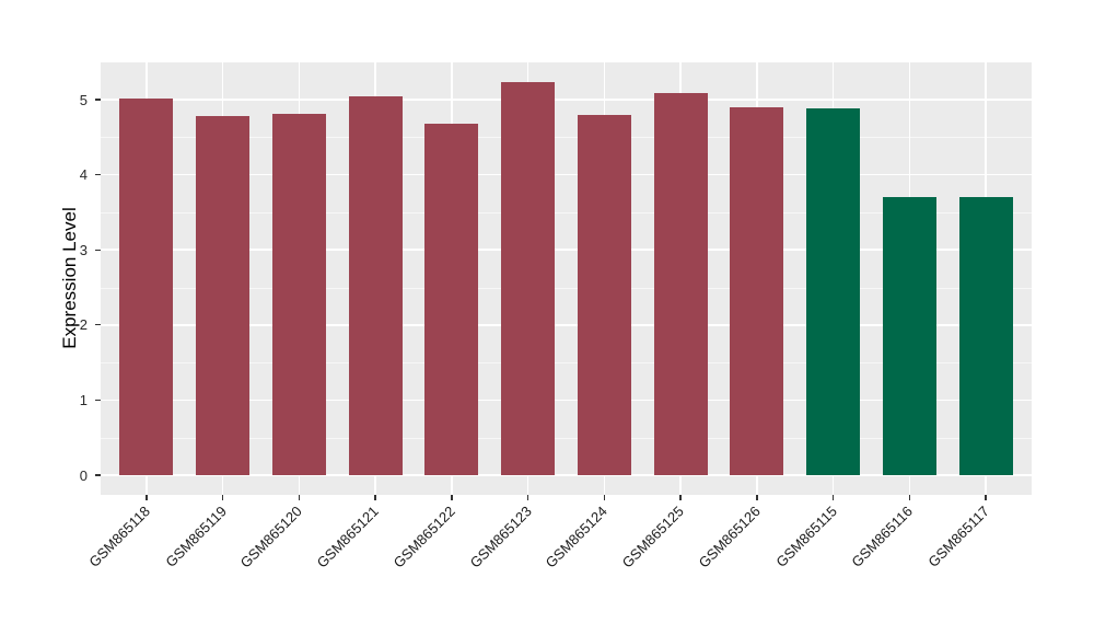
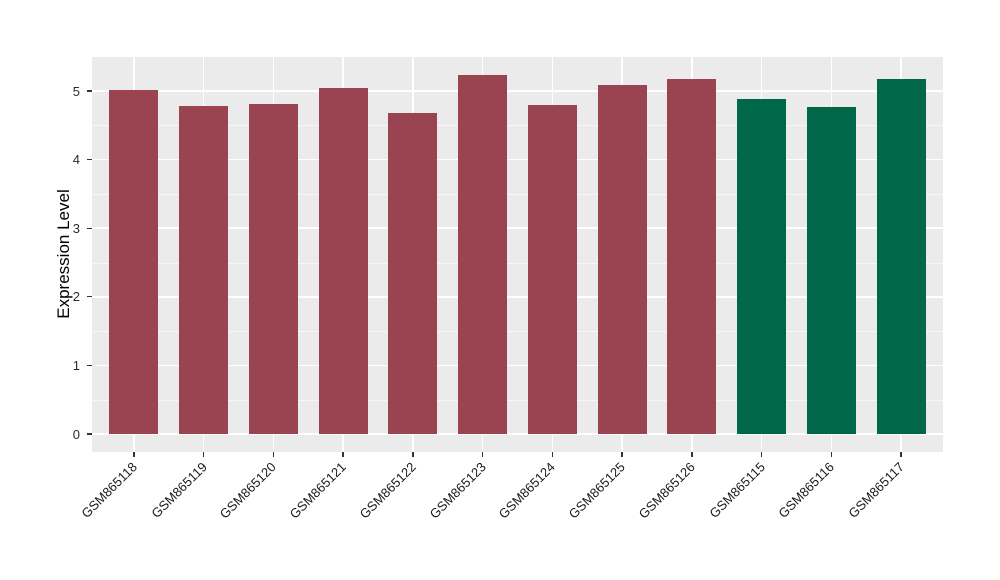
GSM865126: 4.9 -> 5.2
GSM865116: 3.7 -> 4.8
GSM865117: 3.7 -> 5.2
